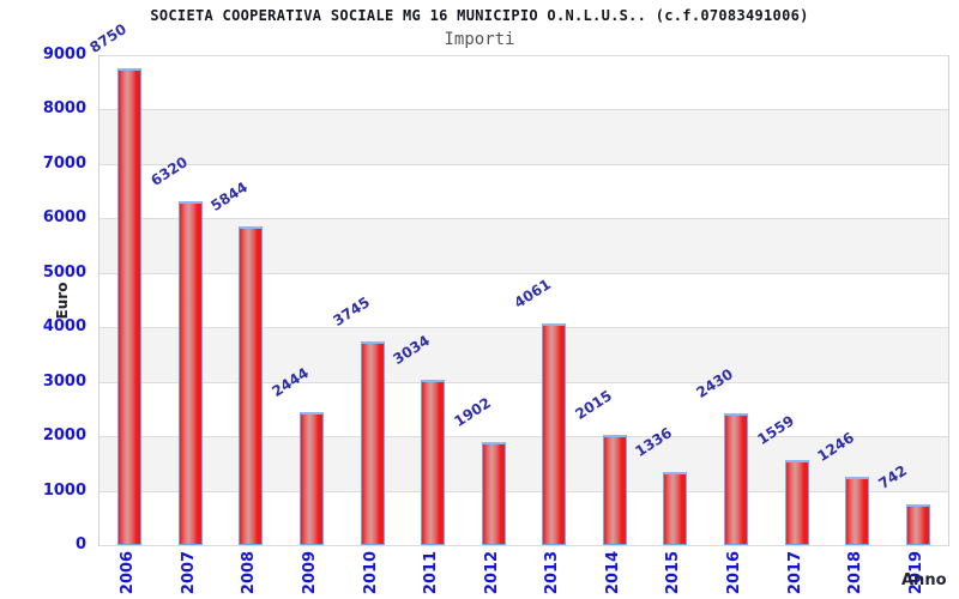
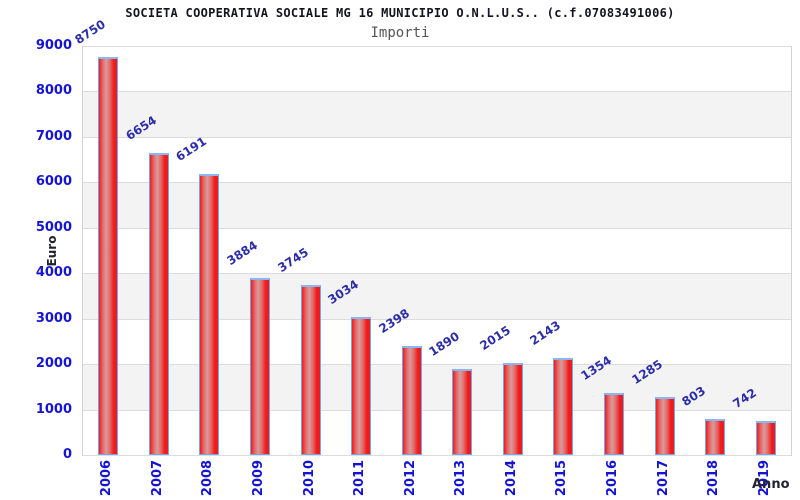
2007: 6320 -> 6654
2008: 5844 -> 6191
2009: 2444 -> 3884
2012: 1902 -> 2398
2013: 4061 -> 1890
2015: 1336 -> 2143
2016: 2430 -> 1354
2017: 1559 -> 1285
2018: 1246 -> 803
